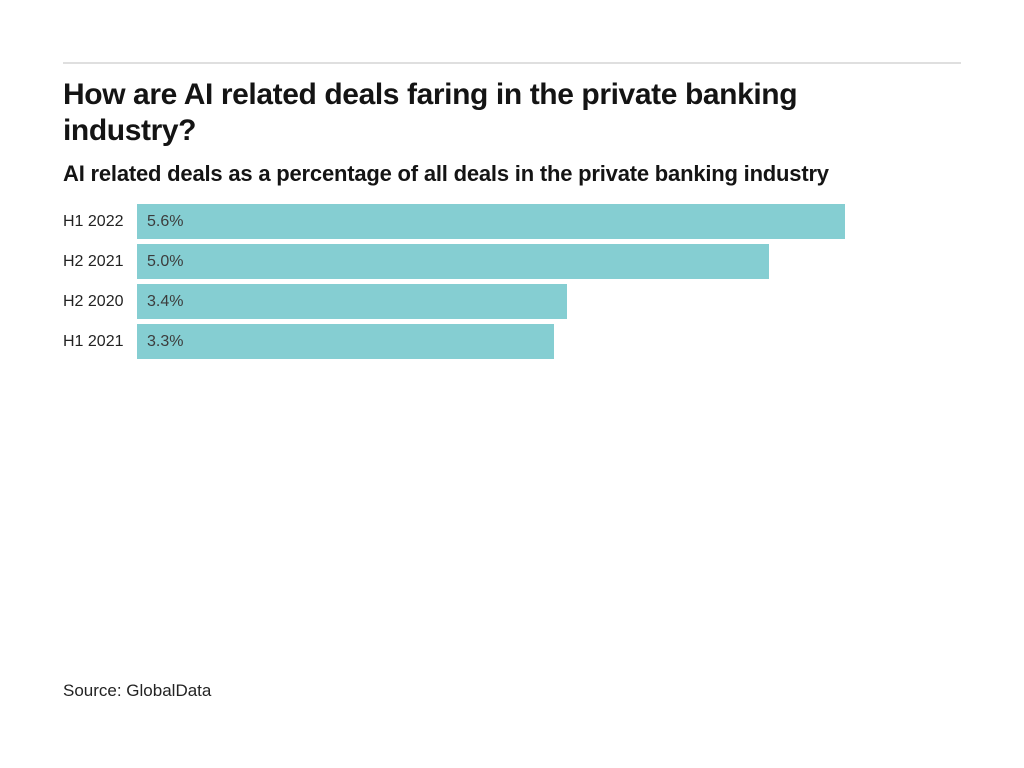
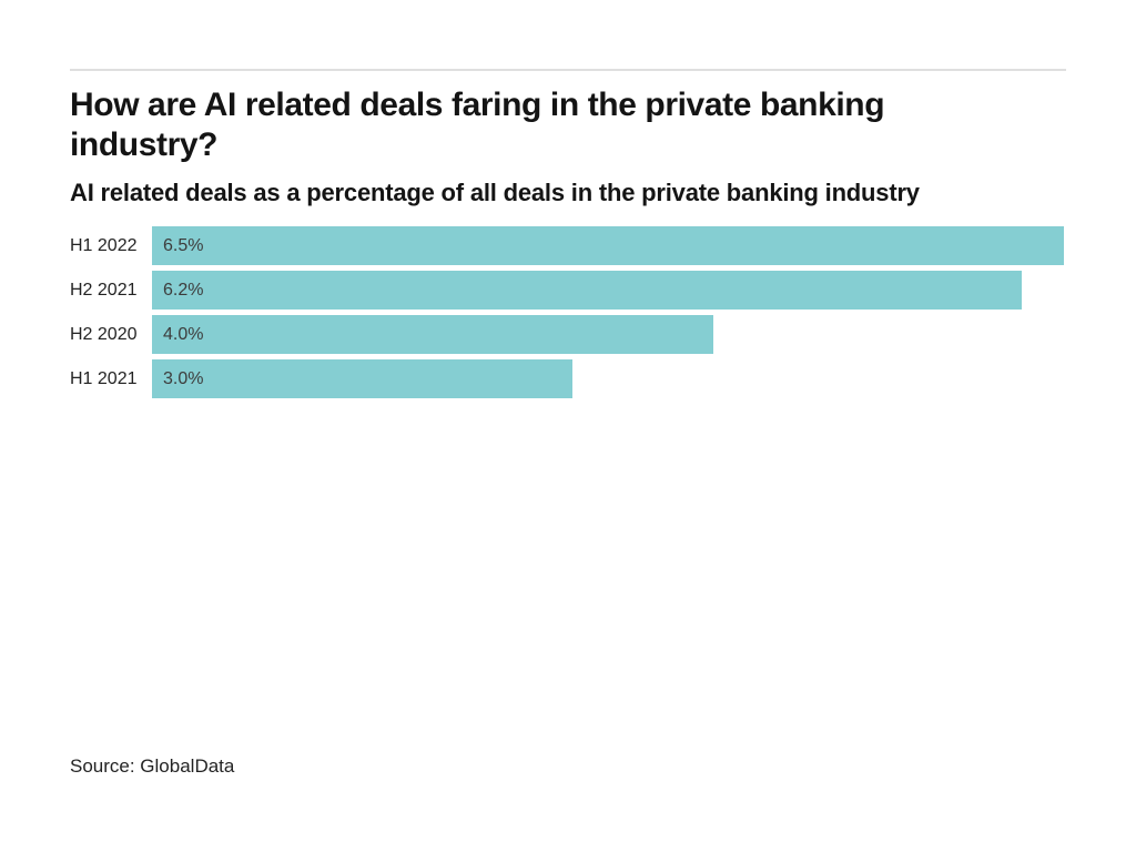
H1 2022: 5.6% -> 6.5%
H2 2021: 5.0% -> 6.2%
H2 2020: 3.4% -> 4.0%
H1 2021: 3.3% -> 3.0%
